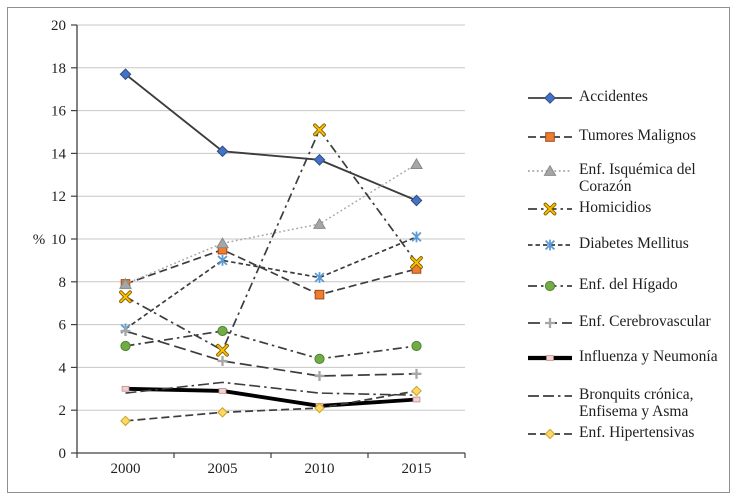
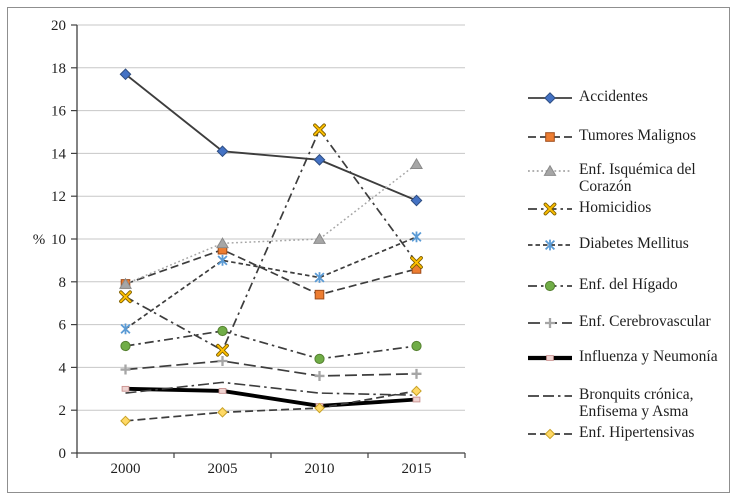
Enf. Cerebrovascular/2000: 5.7 -> 3.9
Enf. Isquémica del Corazón/2010: 10.7 -> 10.0
